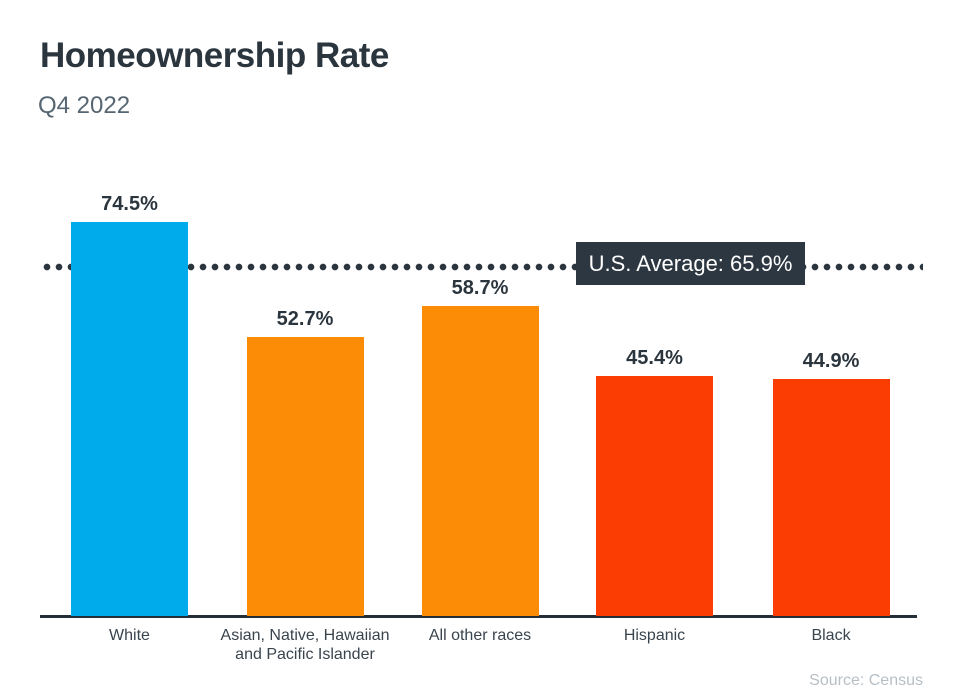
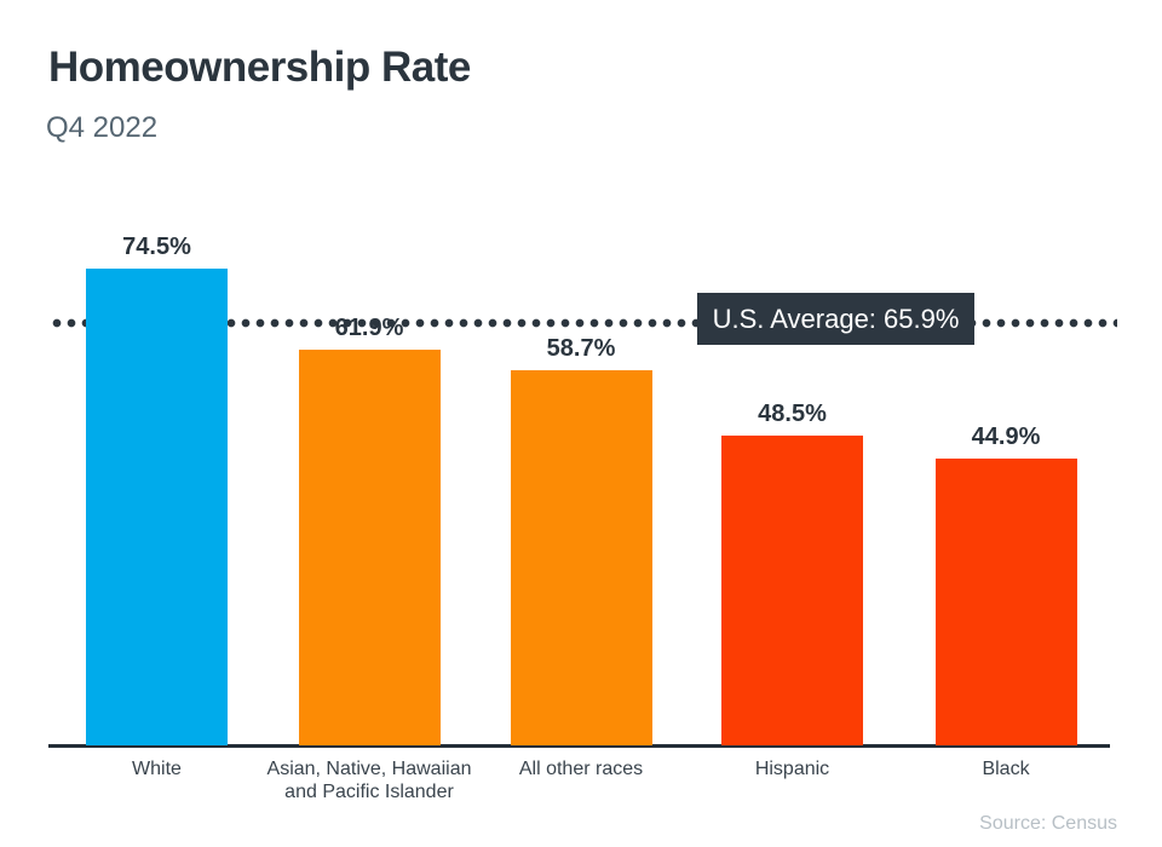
Asian, Native, Hawaiian and Pacific Islander: 52.7% -> 61.9%
Hispanic: 45.4% -> 48.5%
